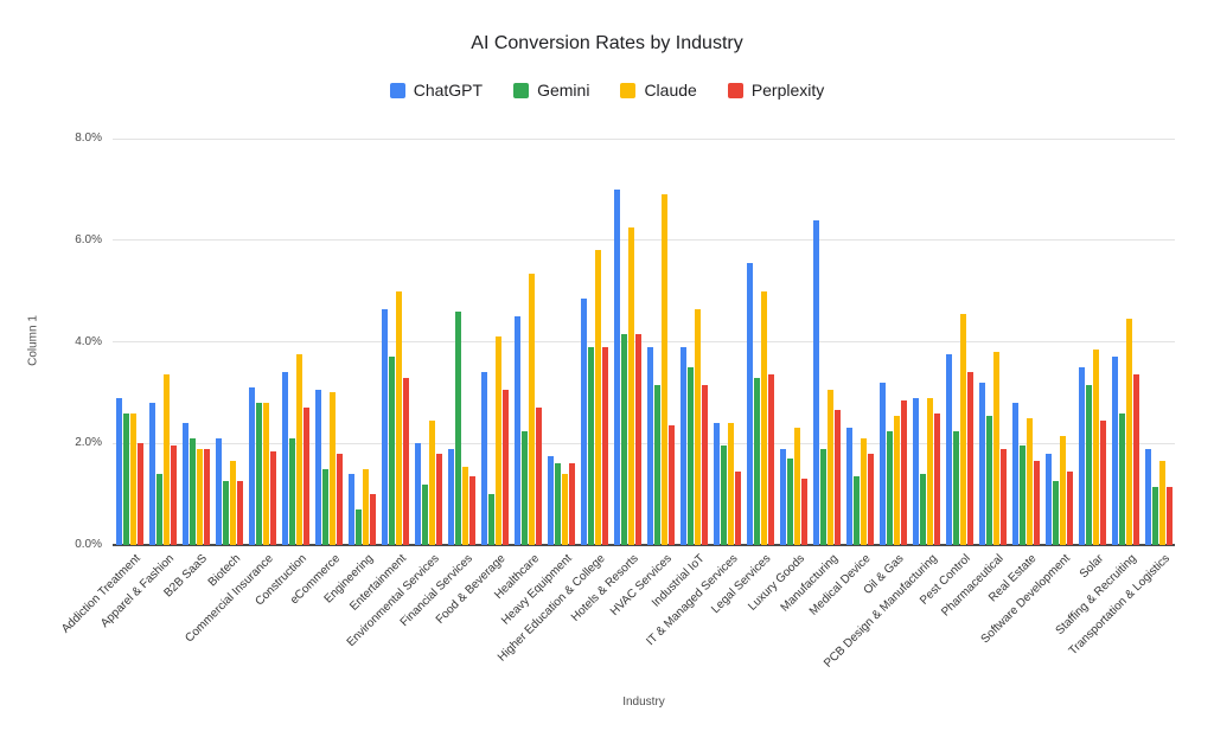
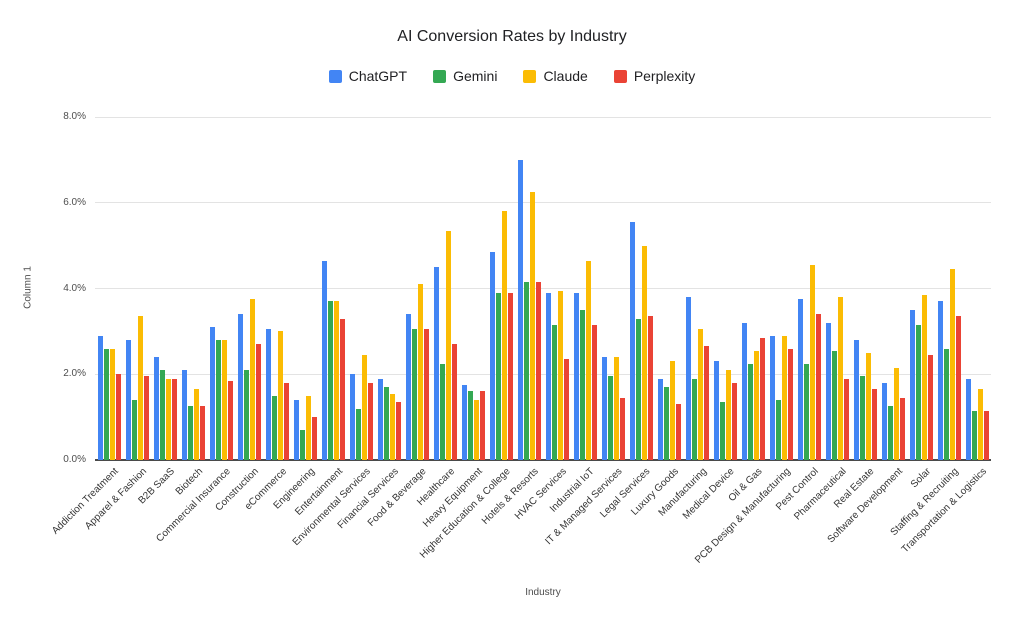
Claude/Entertainment: 5.0% -> 3.7%
Gemini/Financial Services: 4.6% -> 1.7%
Gemini/Food & Beverage: 1.0% -> 3.0%
Claude/HVAC Services: 6.9% -> 4.0%
ChatGPT/Manufacturing: 6.4% -> 3.8%
